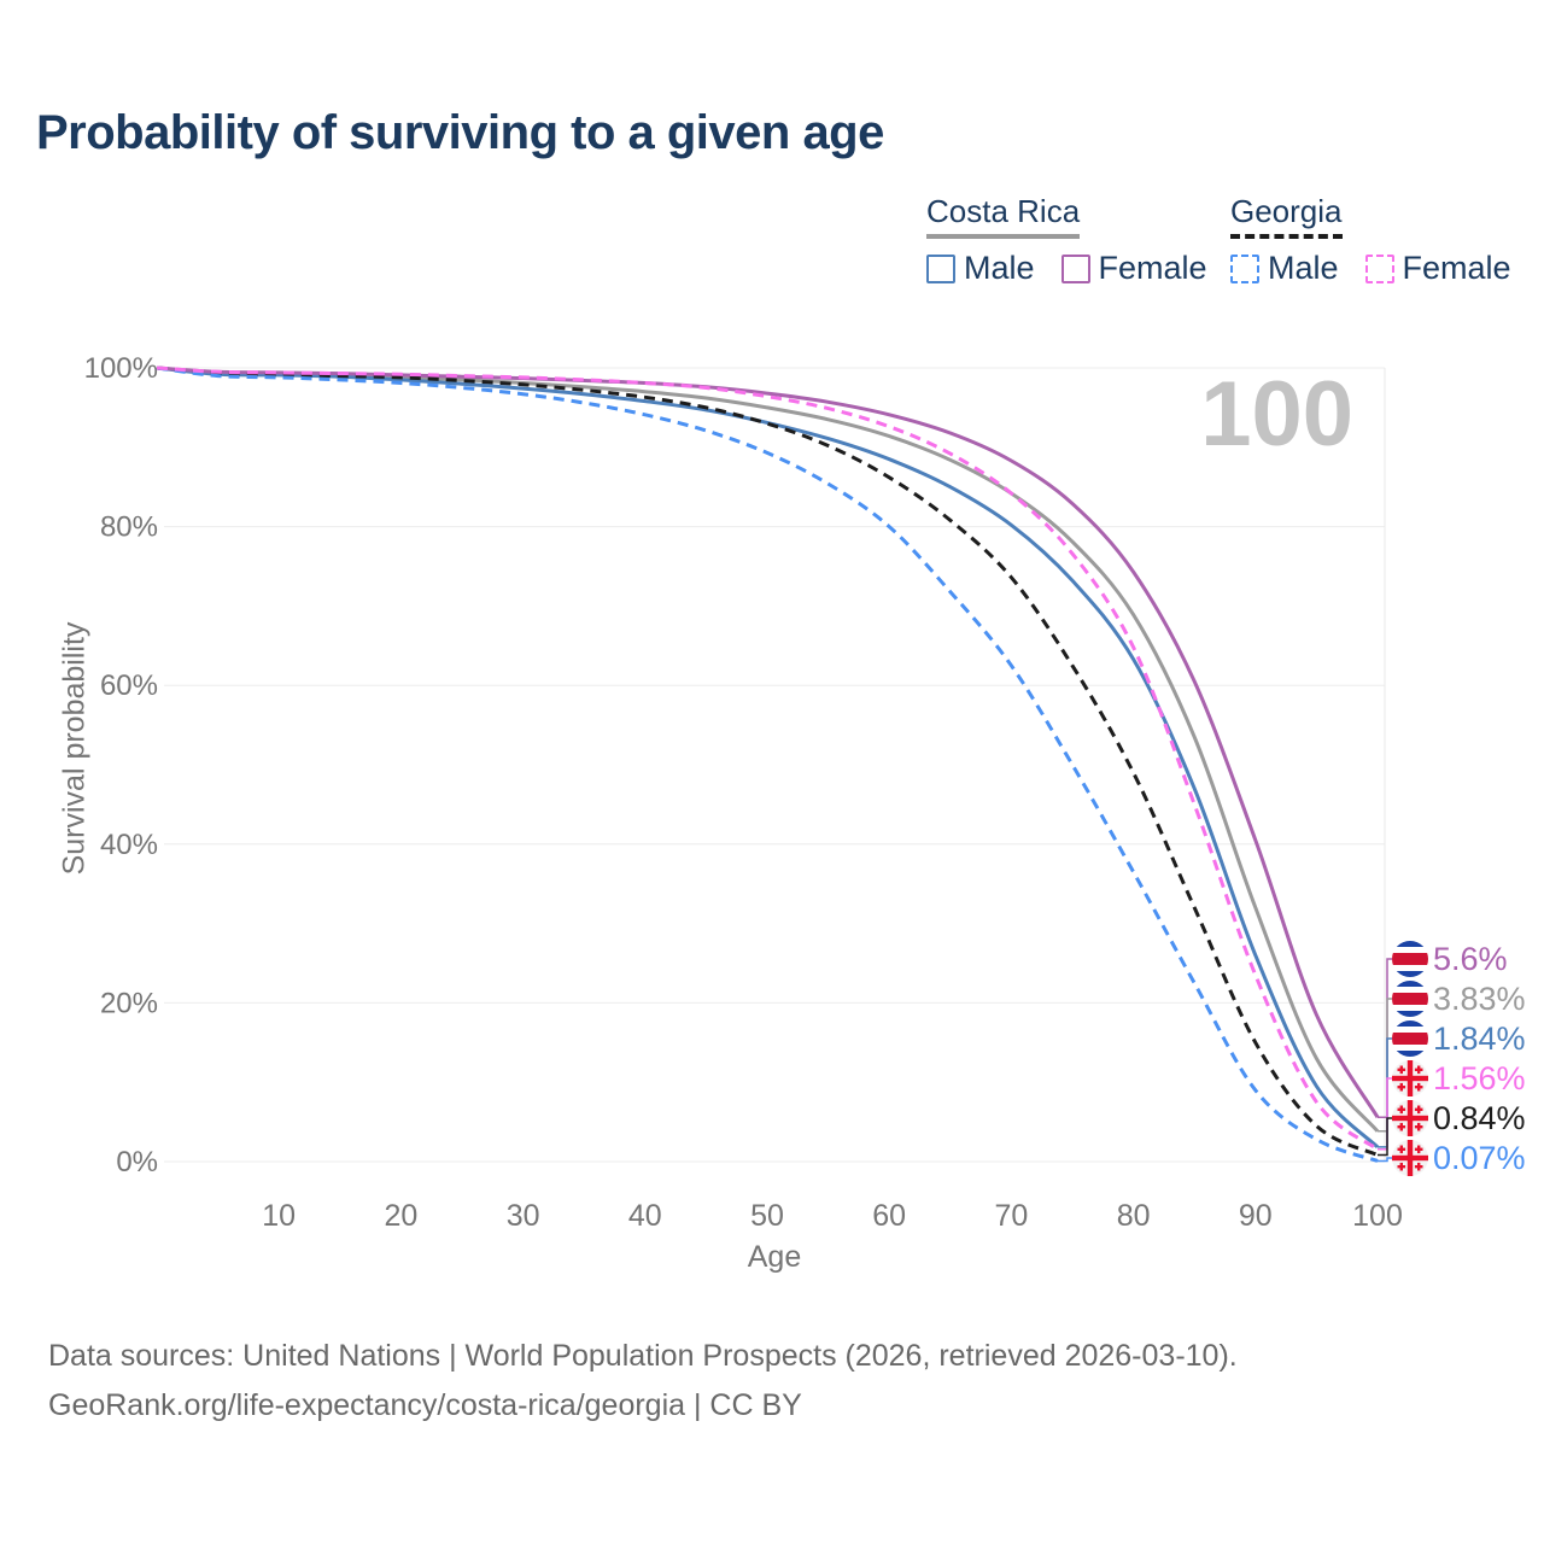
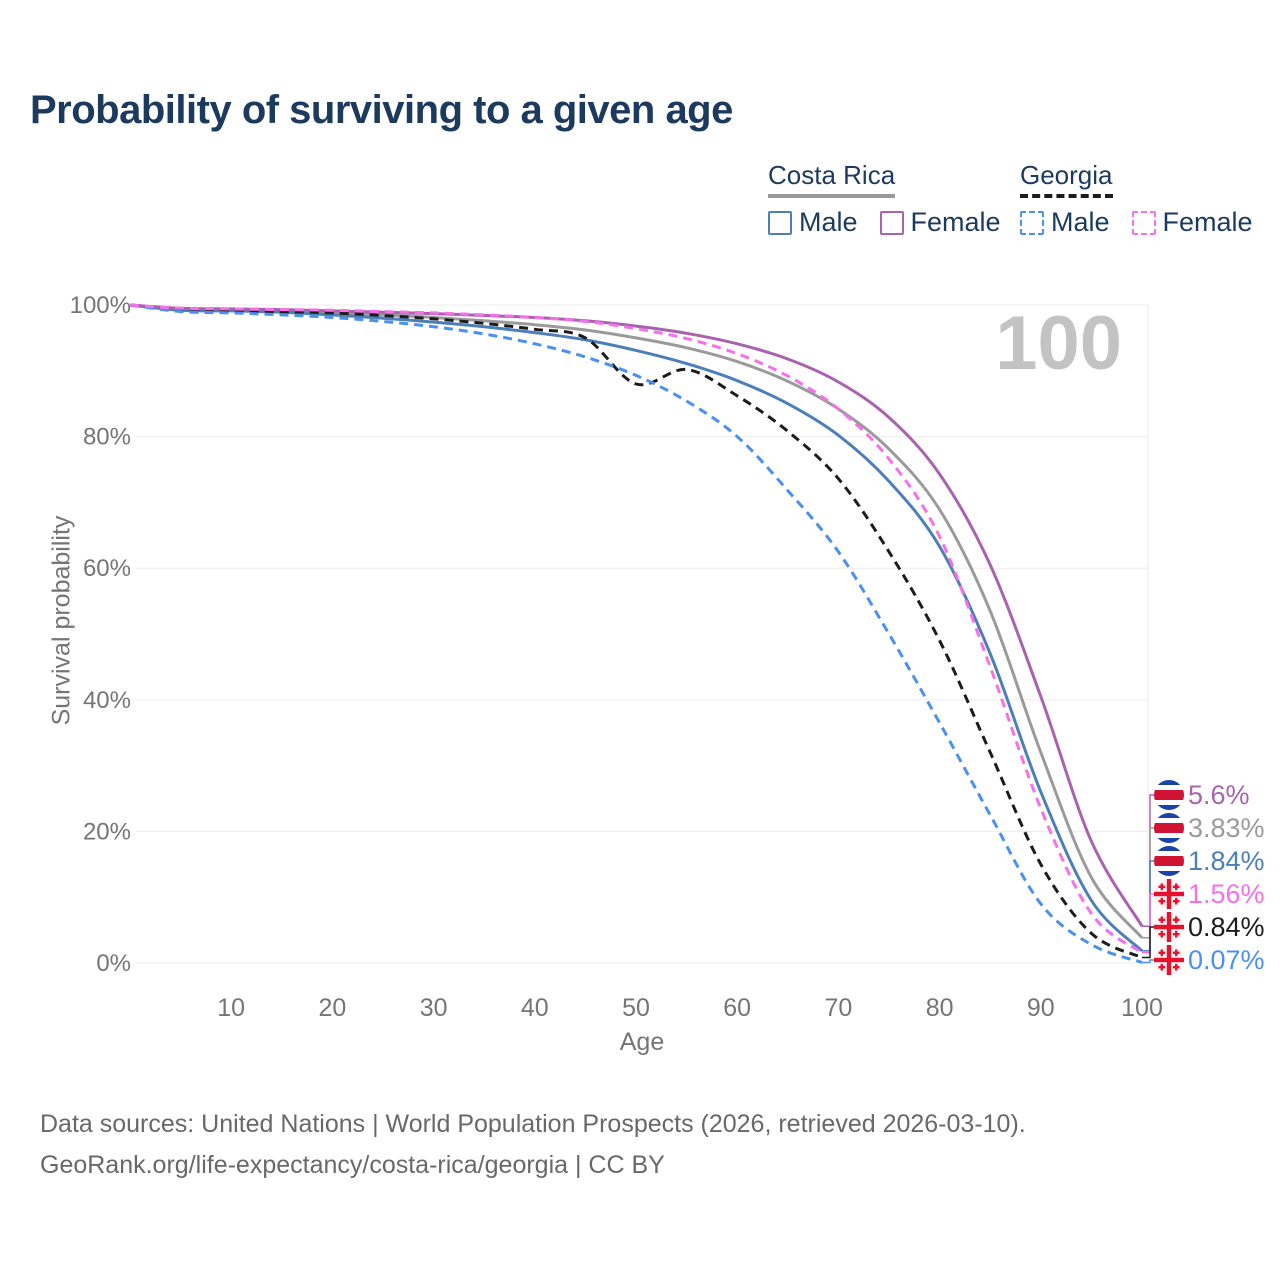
Georgia/50: 93% -> 88%
